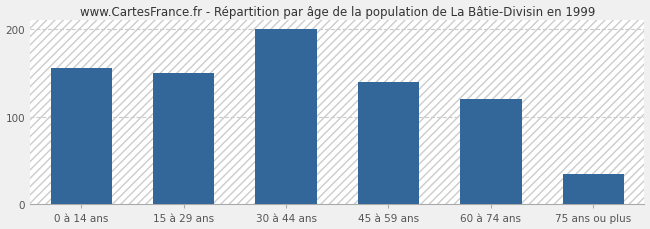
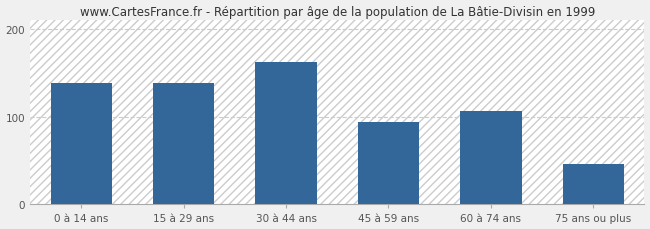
0 à 14 ans: 155 -> 138
15 à 29 ans: 150 -> 138
30 à 44 ans: 200 -> 162
45 à 59 ans: 140 -> 94
60 à 74 ans: 120 -> 106
75 ans ou plus: 35 -> 46
